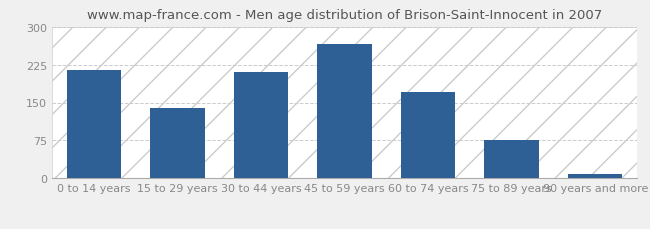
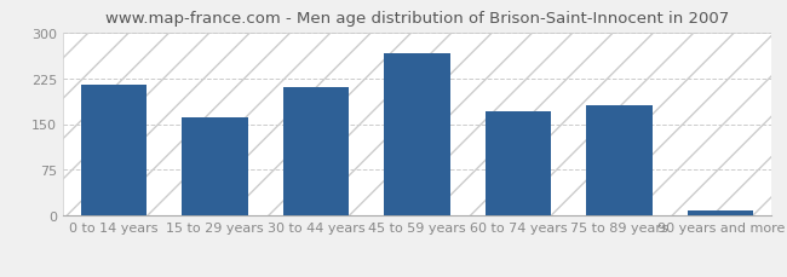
15 to 29 years: 140 -> 160
75 to 89 years: 75 -> 180
